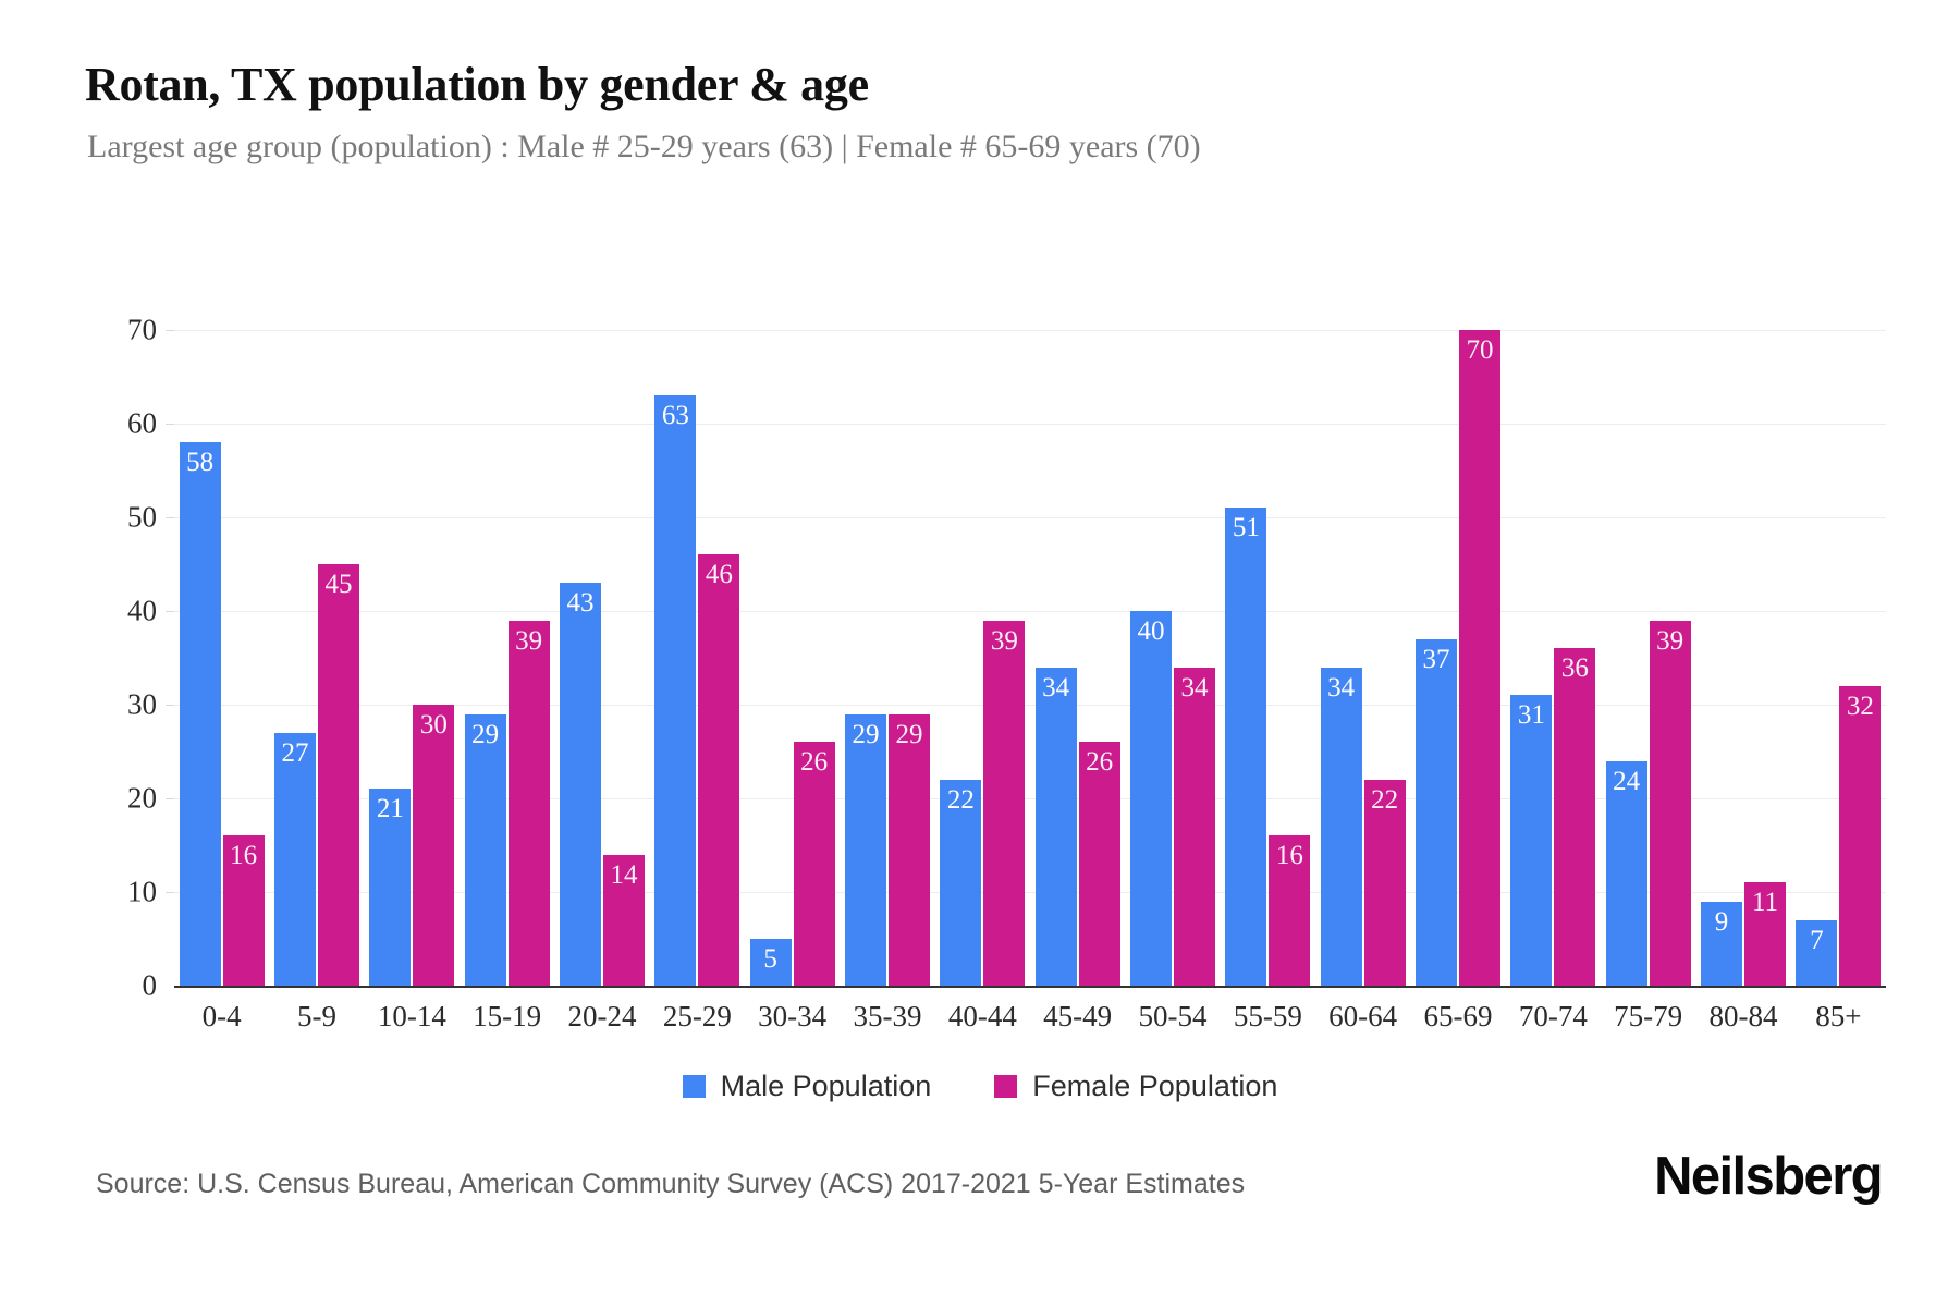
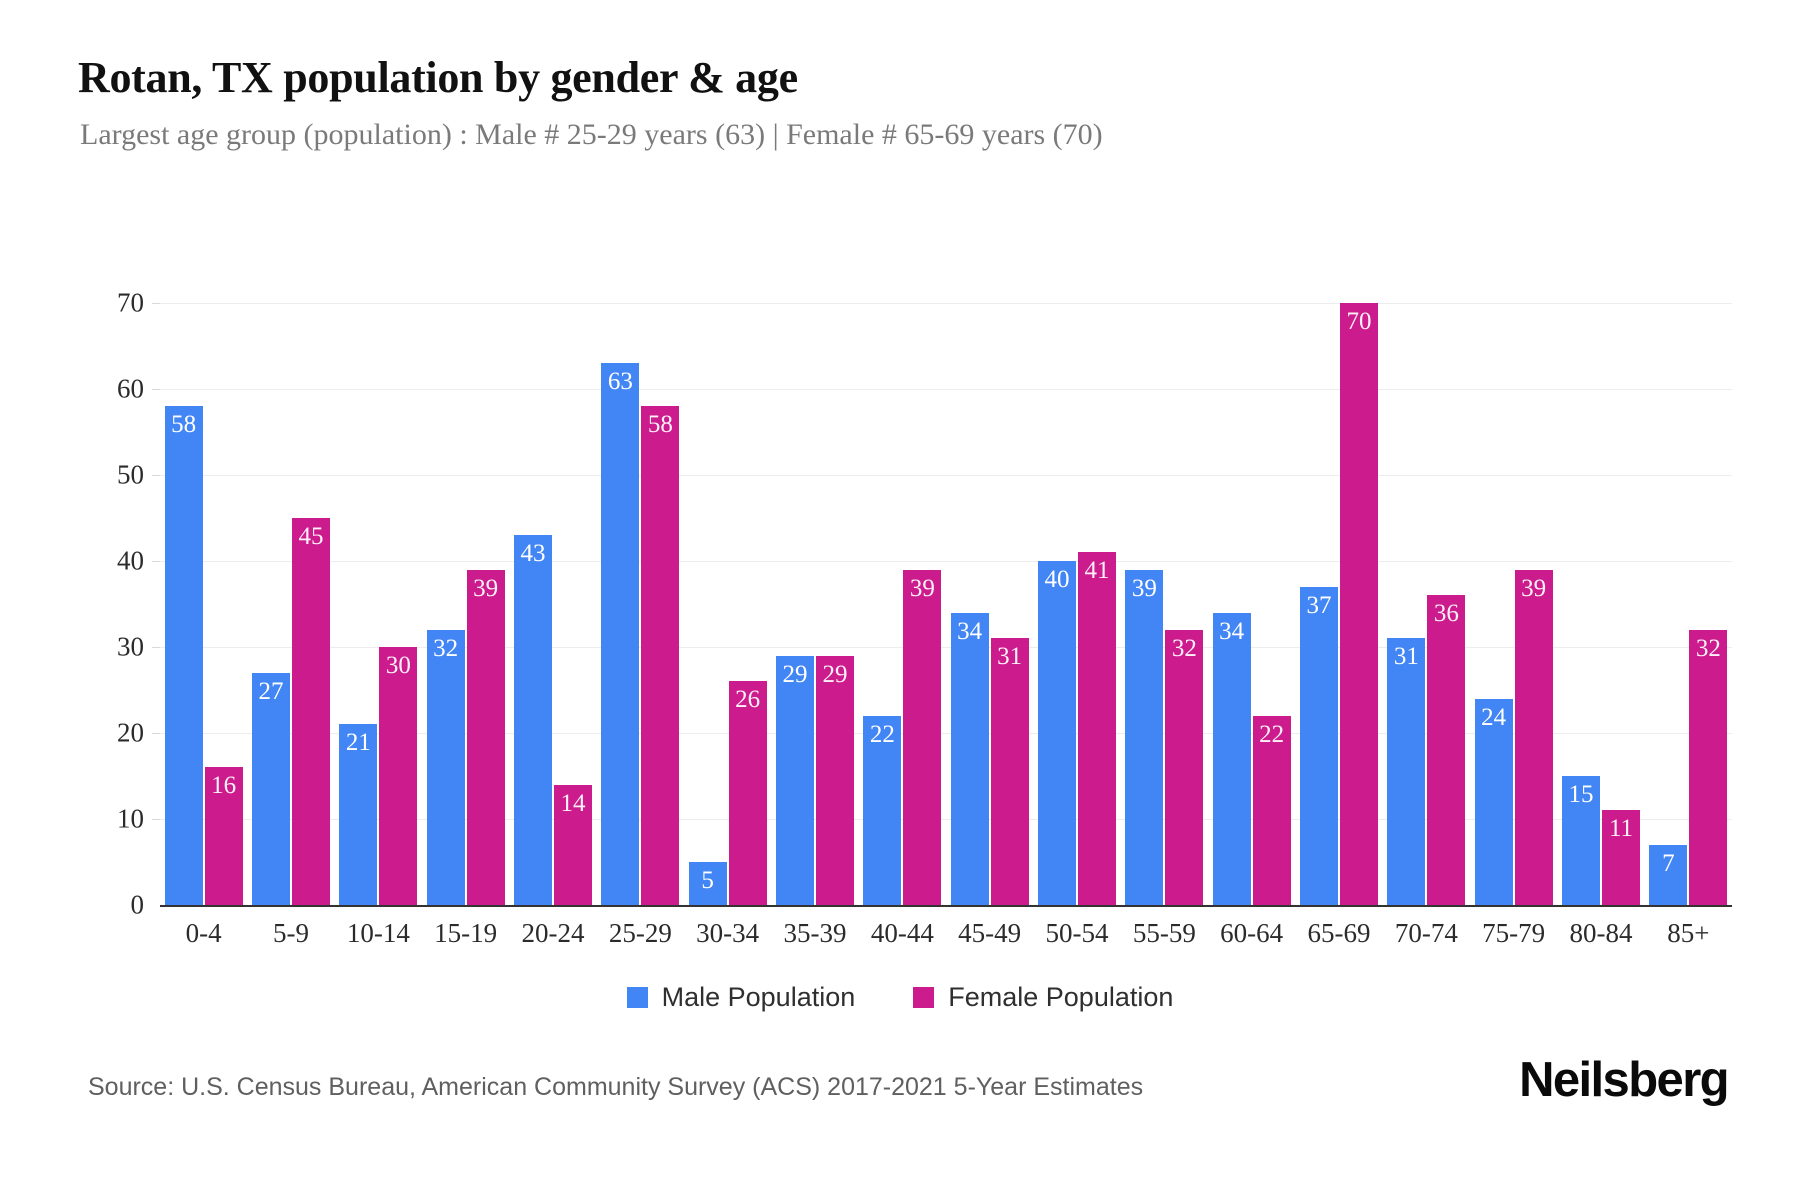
Male Population/15-19: 29 -> 32
Female Population/25-29: 46 -> 58
Female Population/45-49: 26 -> 31
Female Population/50-54: 34 -> 41
Male Population/55-59: 51 -> 39
Female Population/55-59: 16 -> 32
Male Population/80-84: 9 -> 15
